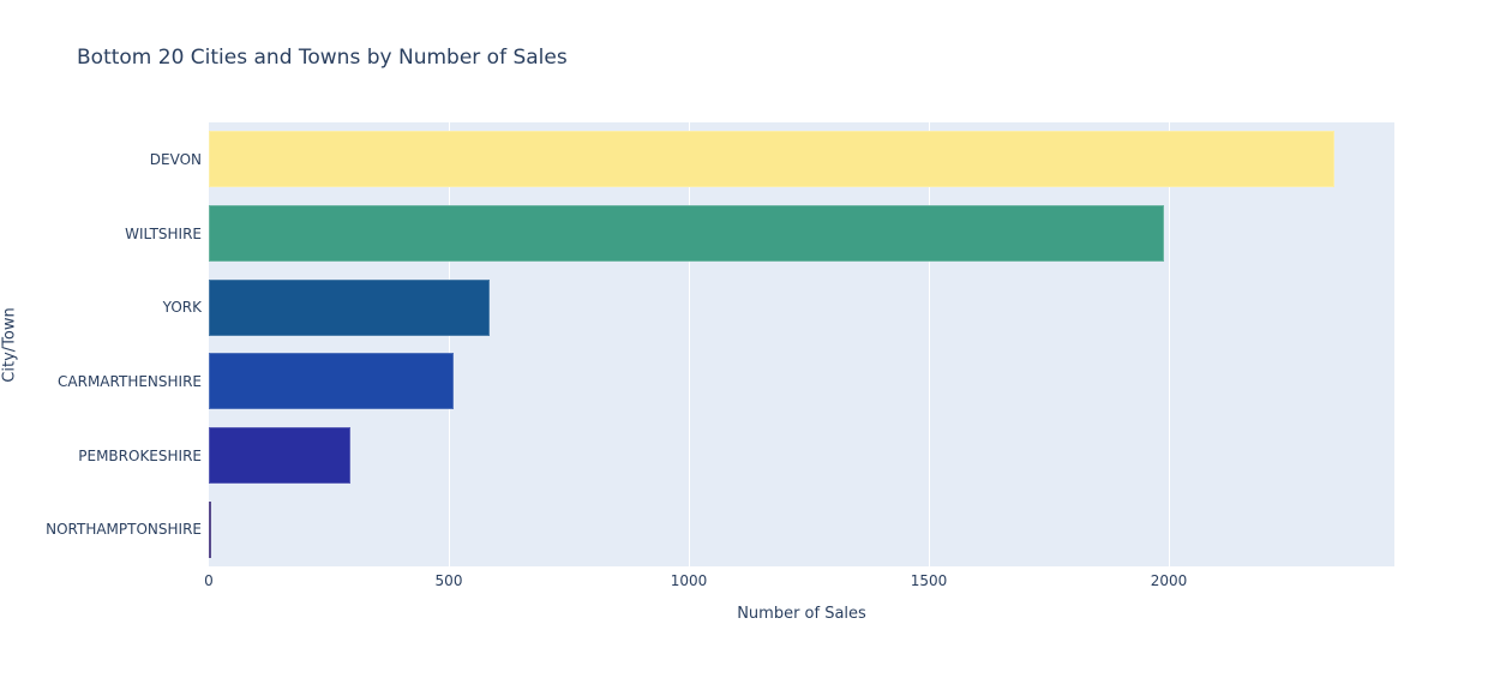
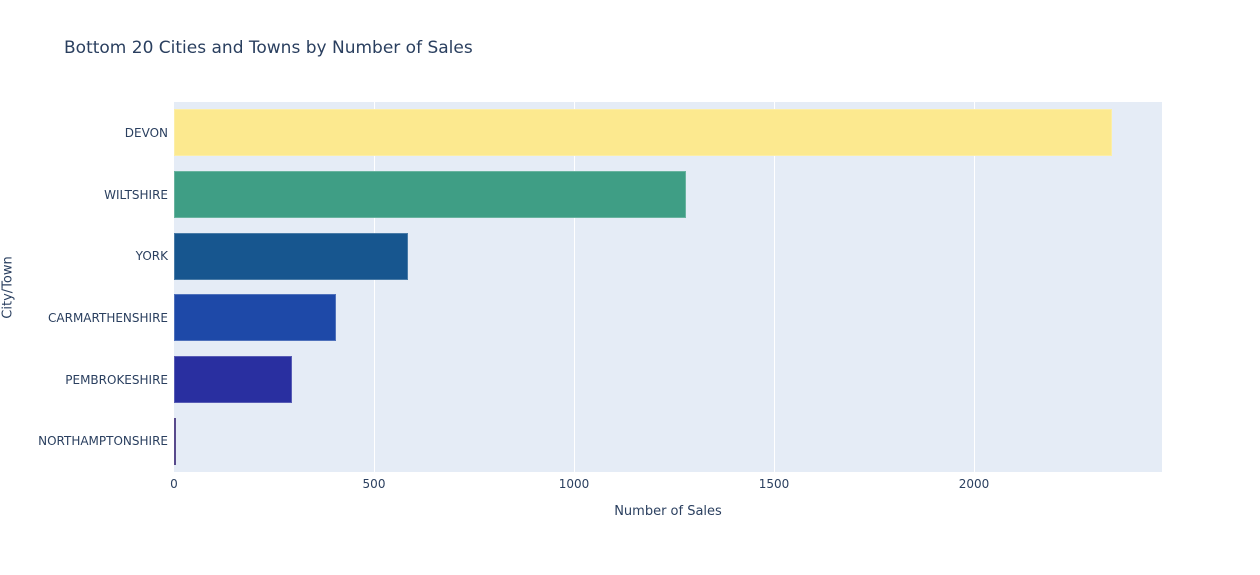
WILTSHIRE: 1990 -> 1280
CARMARTHENSHIRE: 510 -> 400
